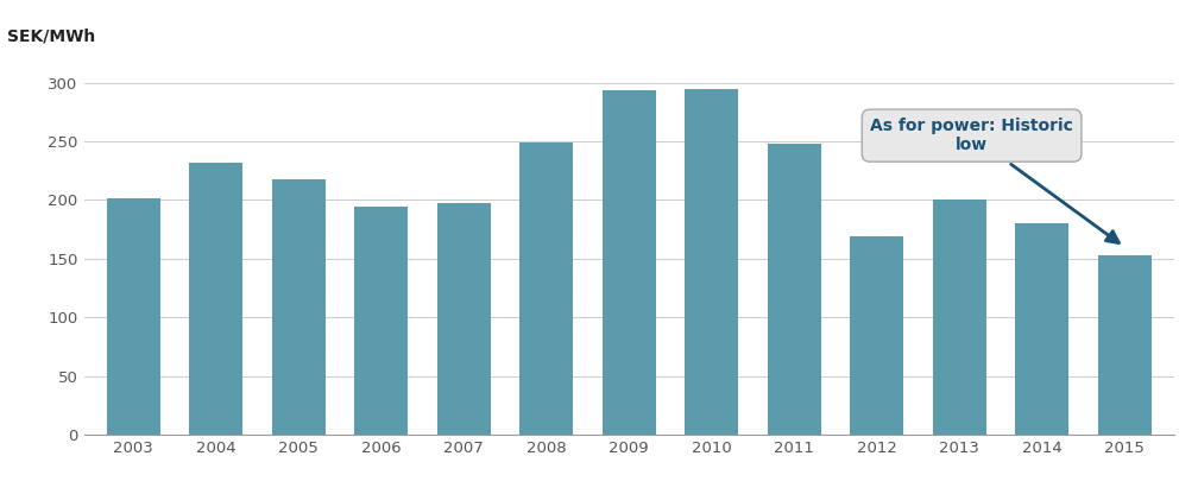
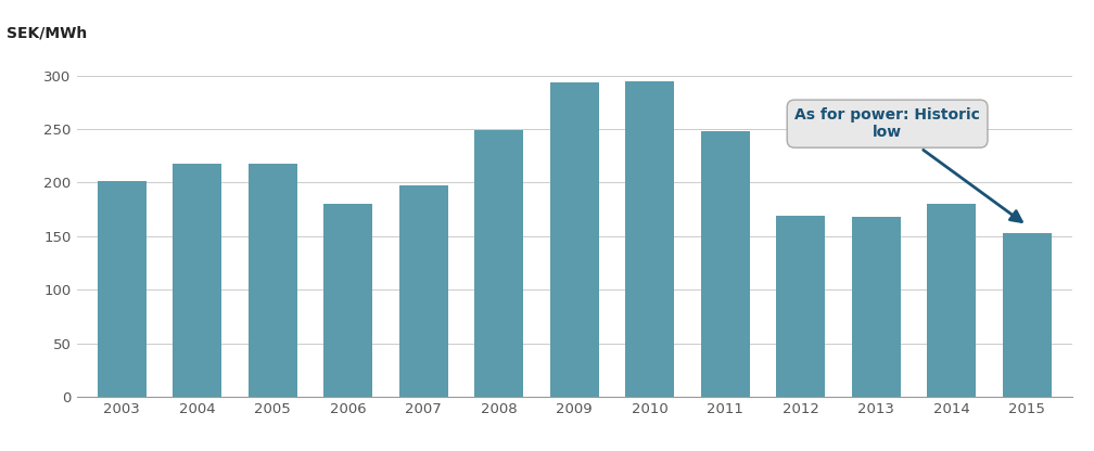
2004: 232 -> 218
2006: 194 -> 180
2013: 200 -> 168
